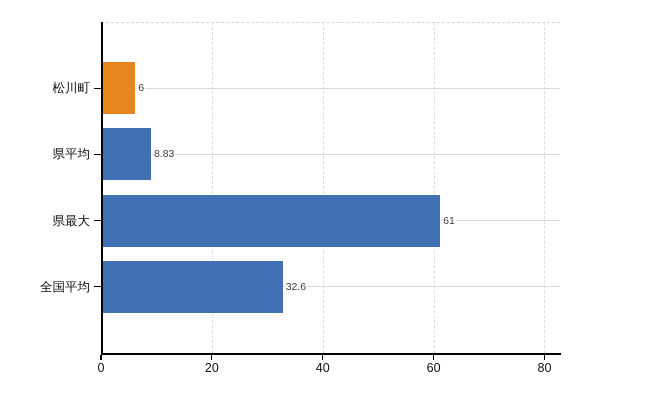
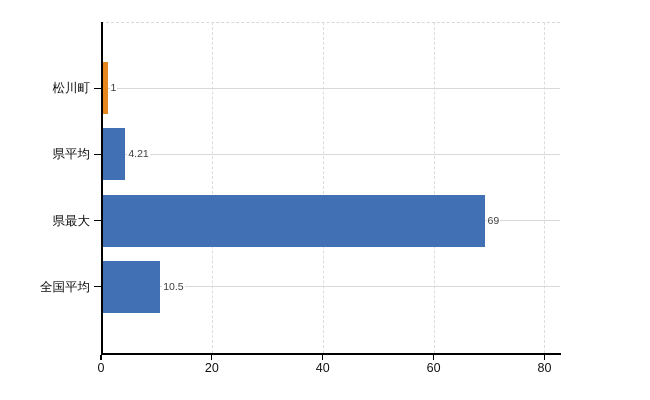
松川町: 6 -> 1
県平均: 8.83 -> 4.21
県最大: 61 -> 69
全国平均: 32.6 -> 10.5
